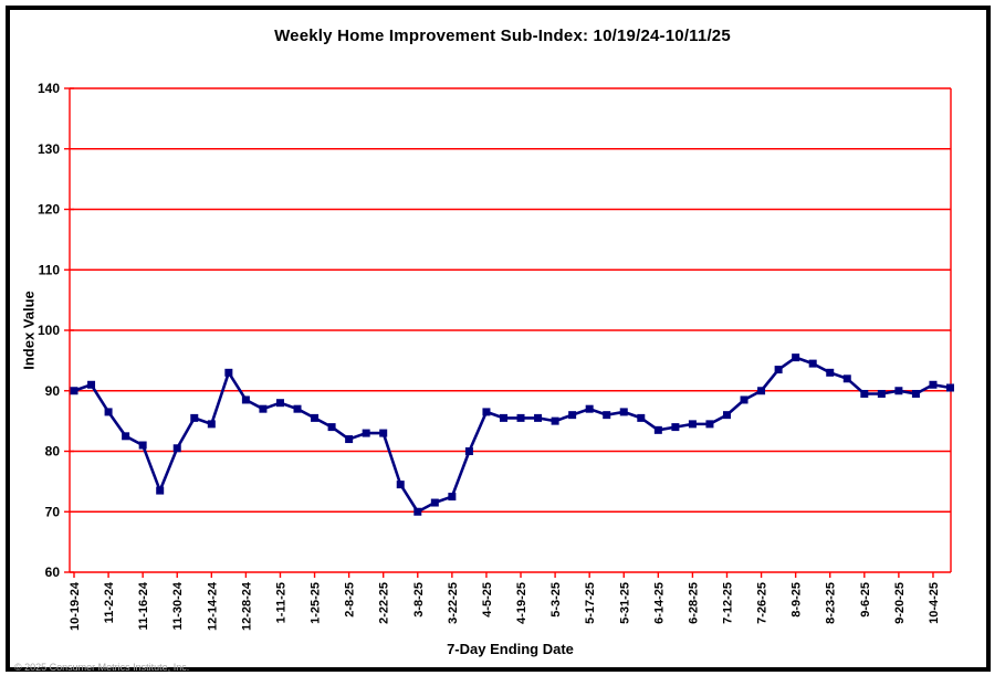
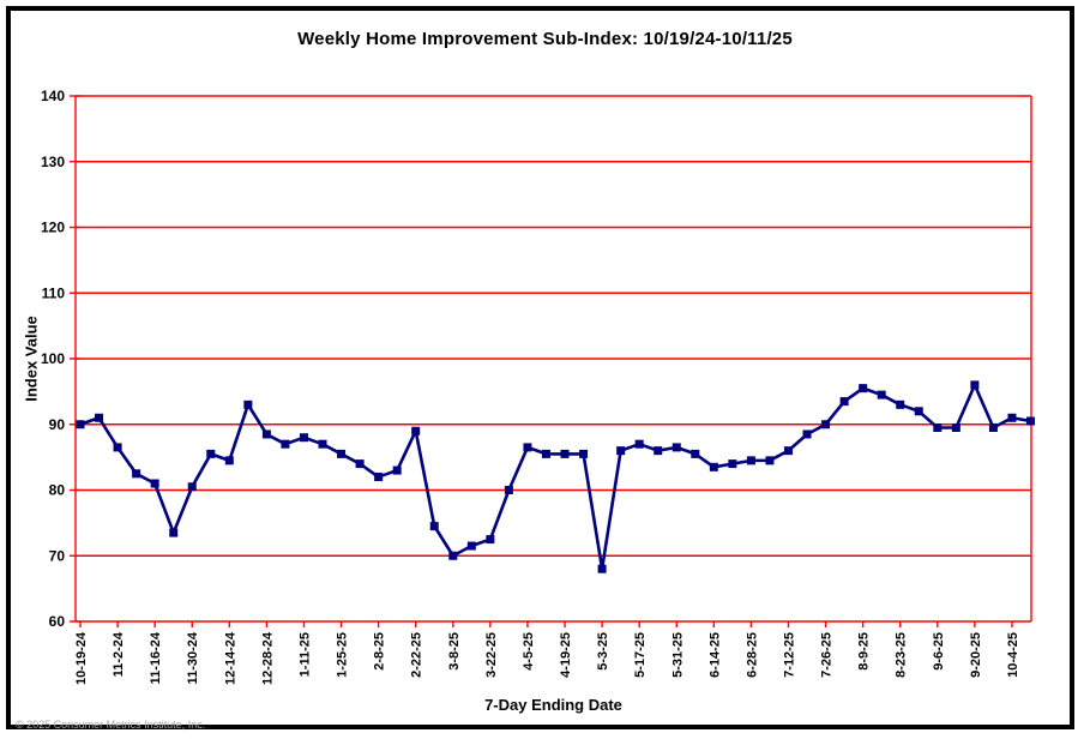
2-22-25: 83 -> 89
5-3-25: 85 -> 68
9-20-25: 90 -> 96
